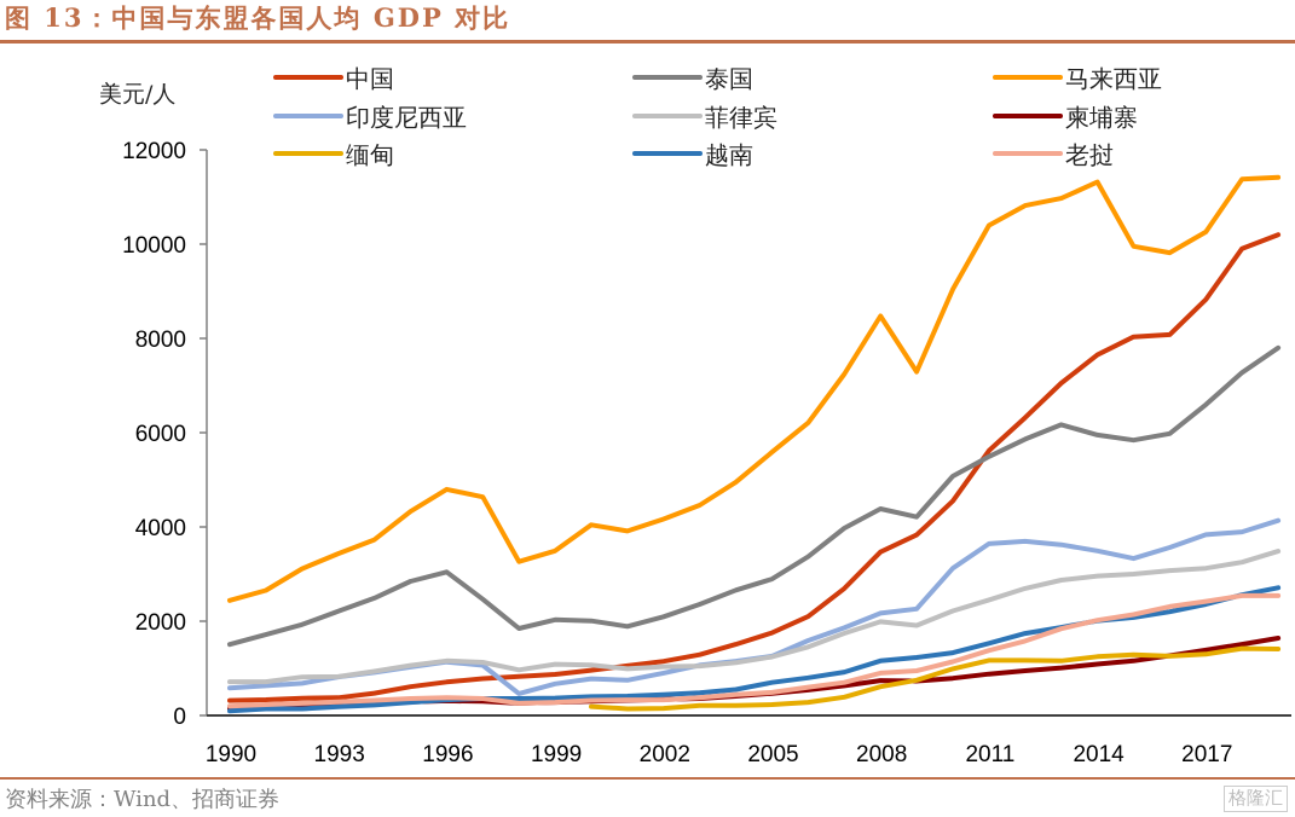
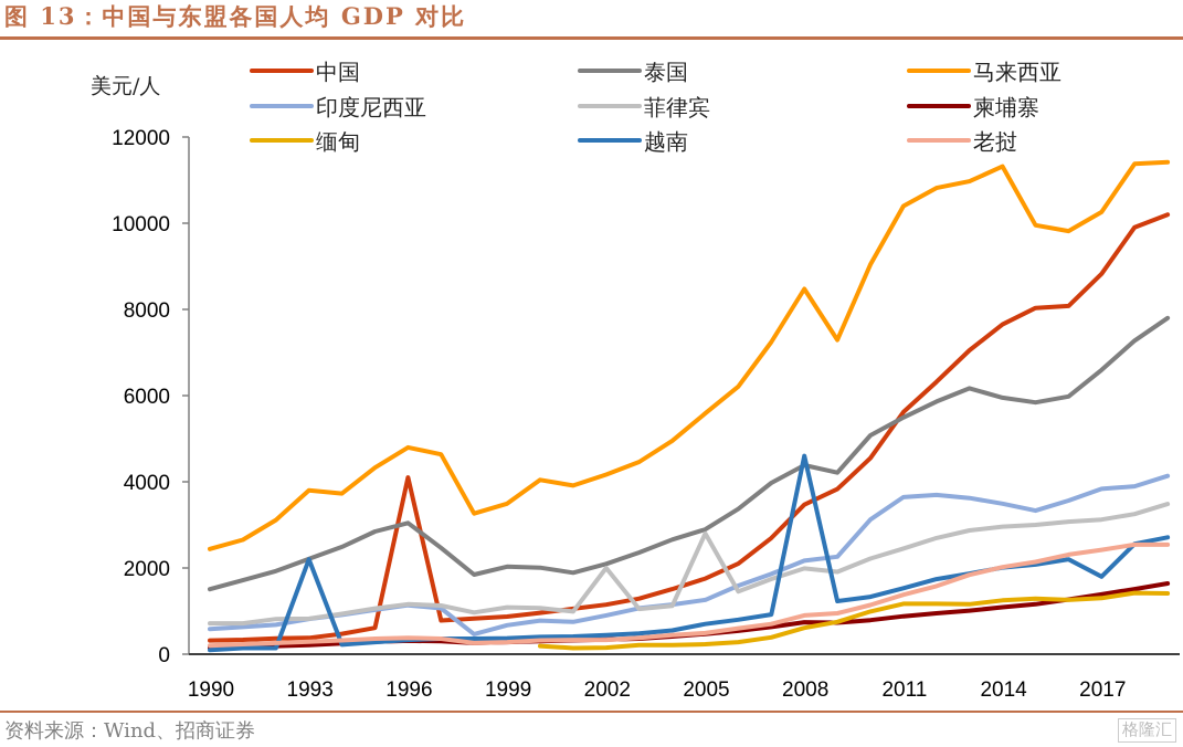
马来西亚/1993: 3400 -> 3800
越南/1993: 200 -> 2200
中国/1996: 700 -> 4100
菲律宾/2002: 1000 -> 2000
菲律宾/2005: 1200 -> 2800
越南/2008: 1200 -> 4600
越南/2017: 2400 -> 1800
